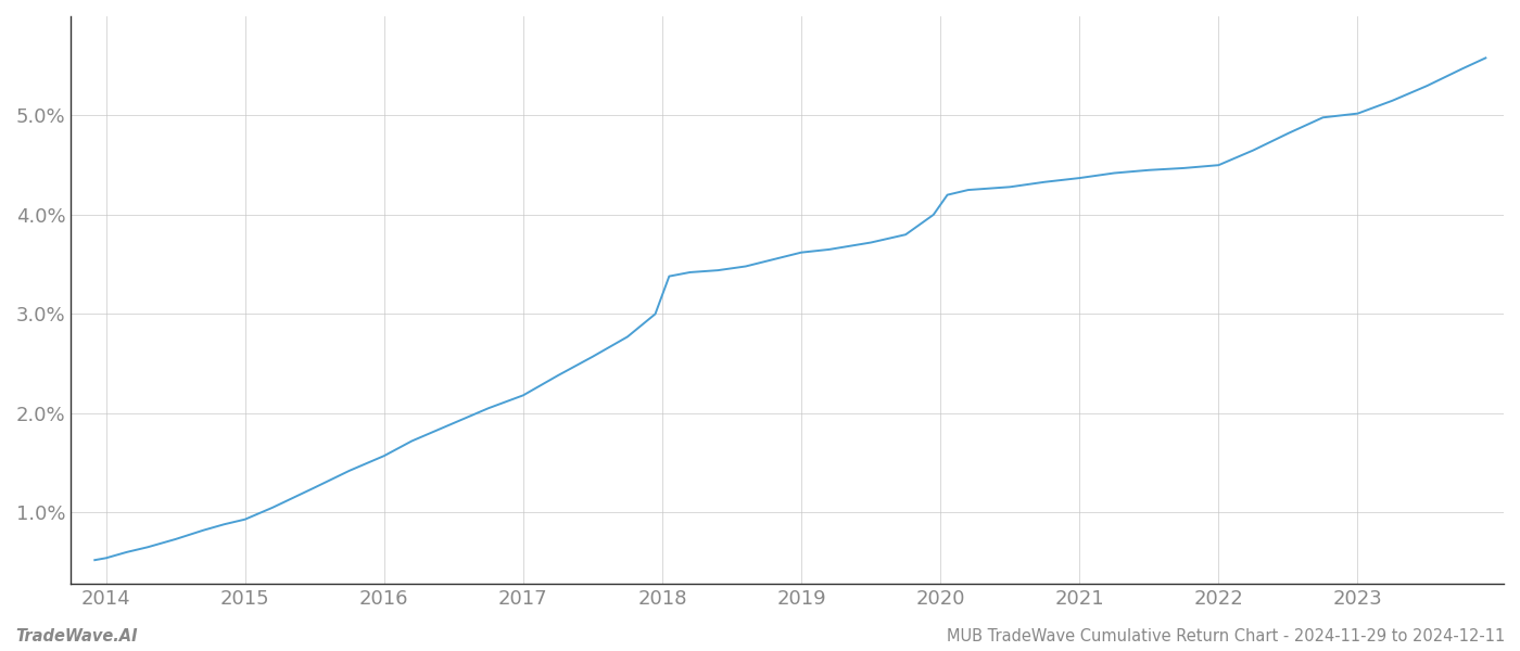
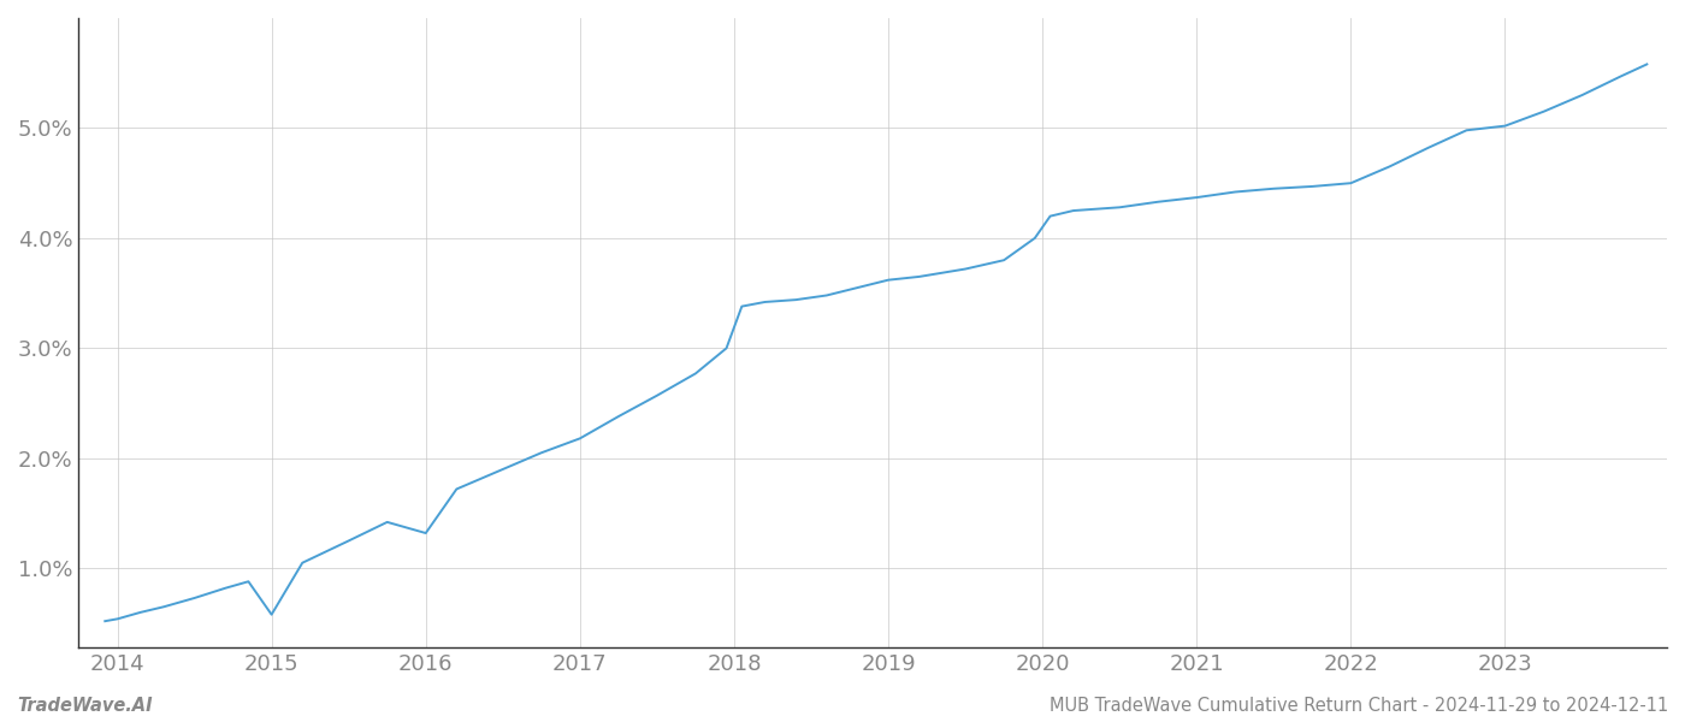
2015: 0.93% -> 0.58%
2016: 1.57% -> 1.32%
